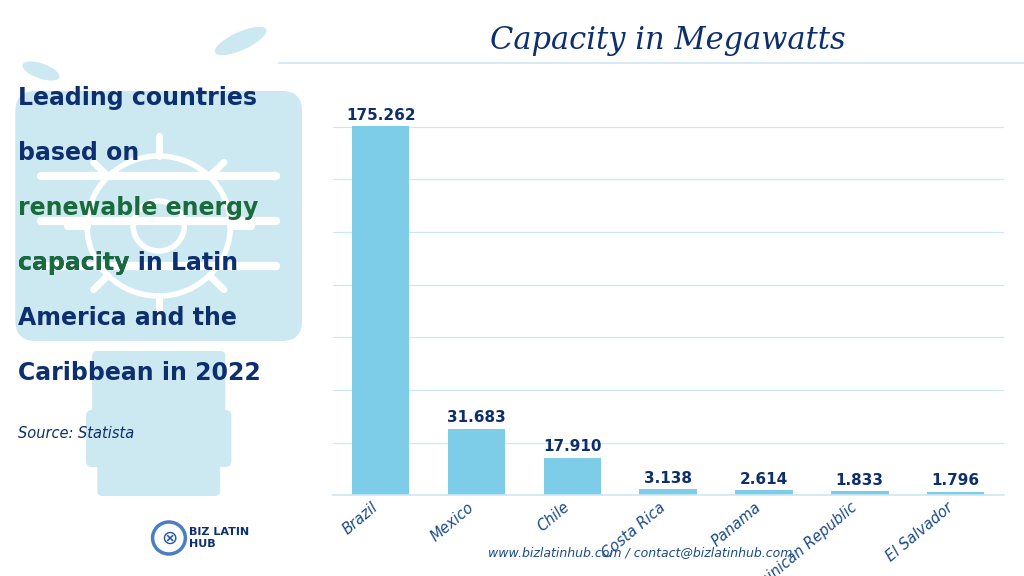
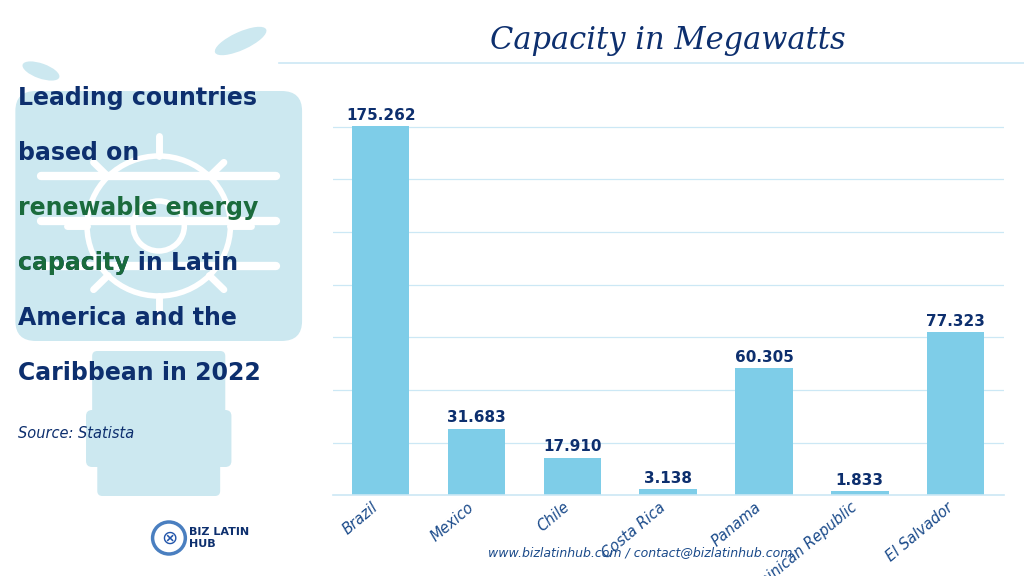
Panama: 2.614 -> 60.305
El Salvador: 1.796 -> 77.323
